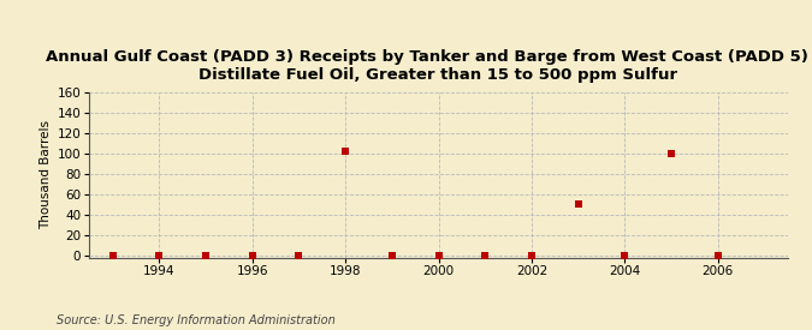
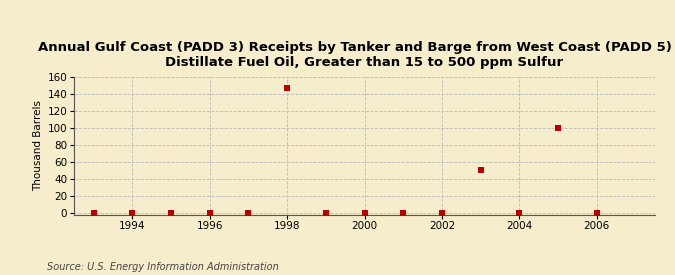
1998: 102 -> 147
